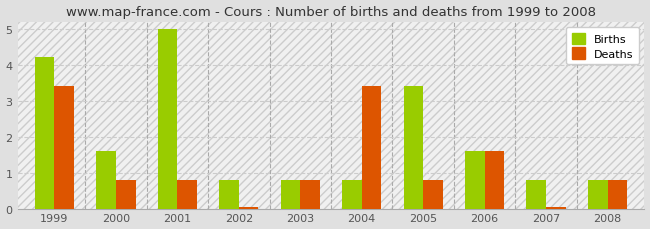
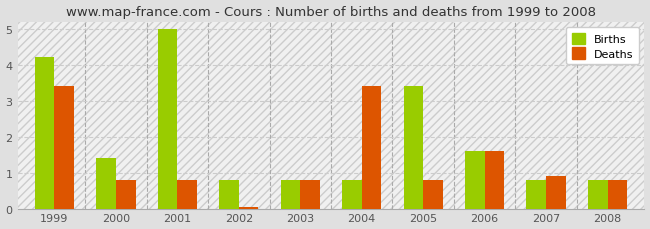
Births/2000: 1.6 -> 1.4
Deaths/2007: 0.05 -> 0.90
